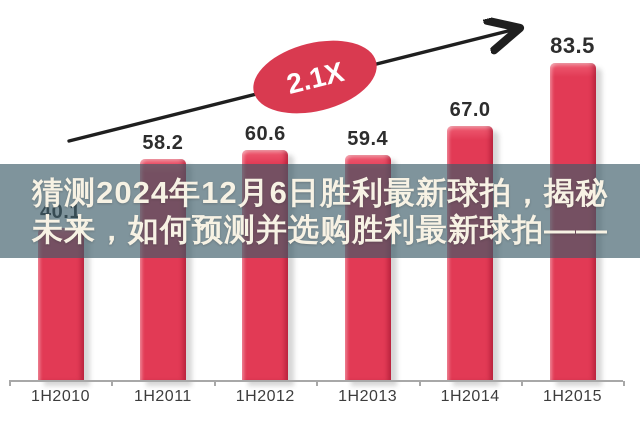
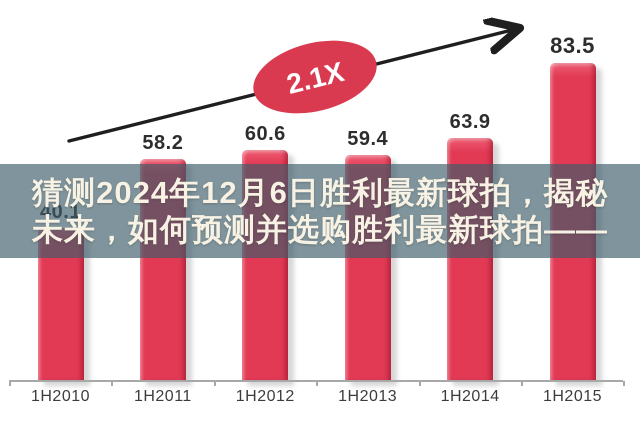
1H2014: 67.0 -> 63.9
